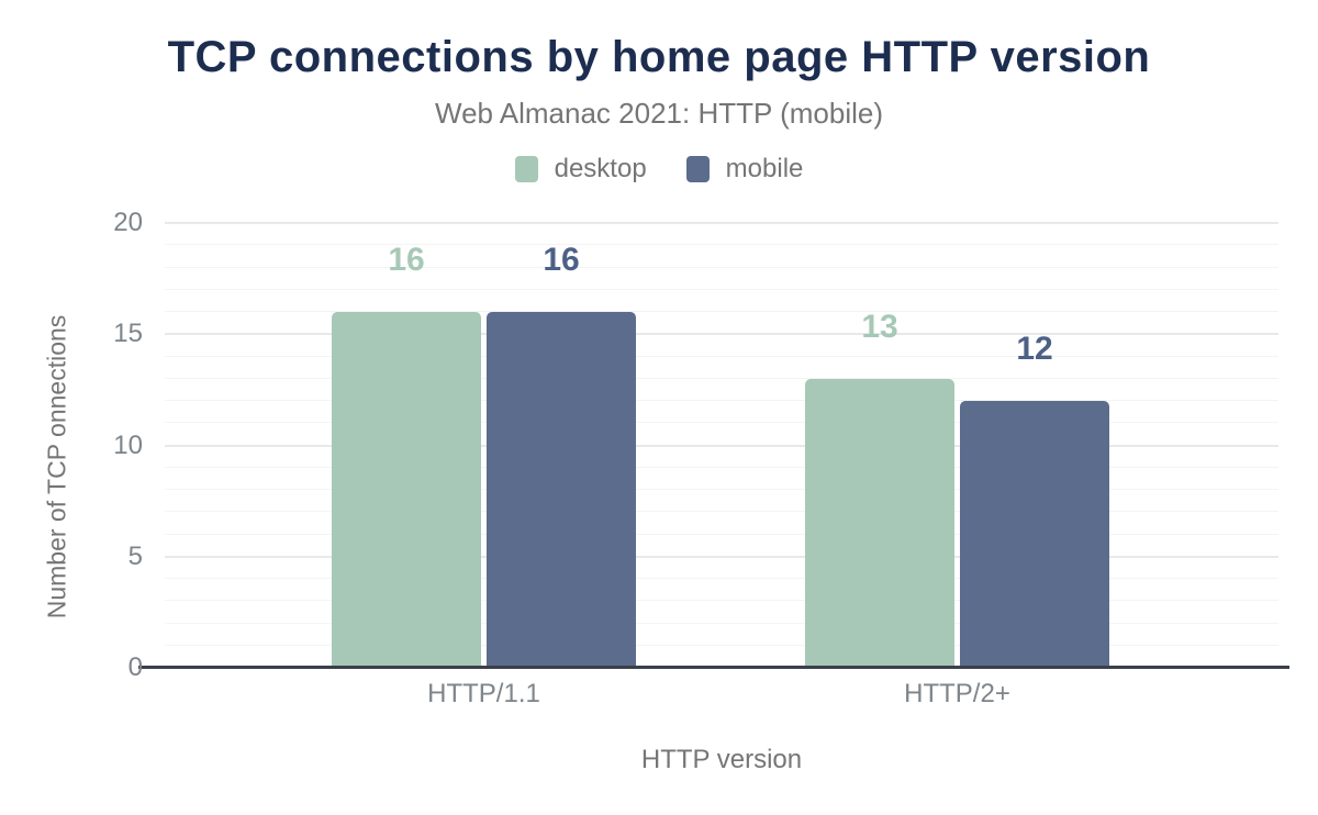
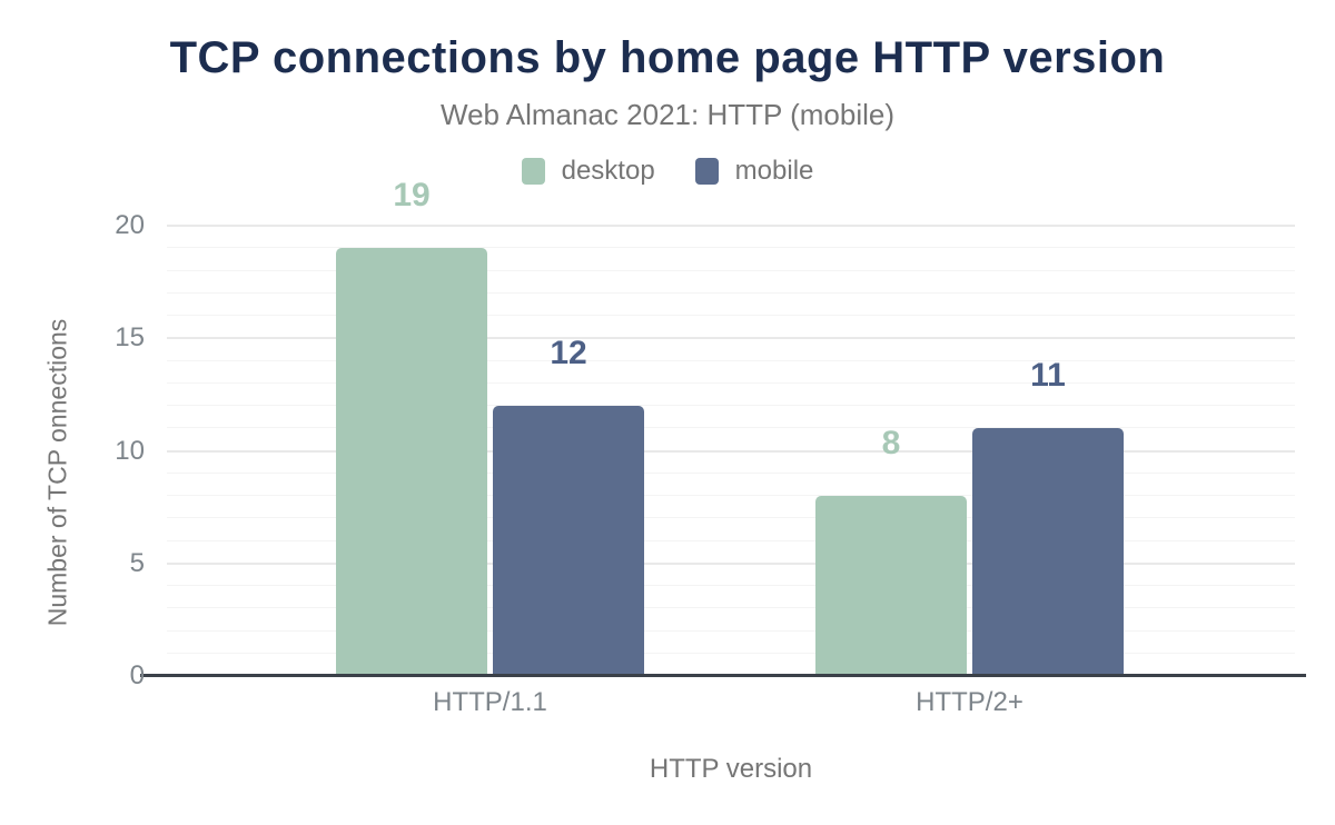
desktop/HTTP/1.1: 16 -> 19
mobile/HTTP/1.1: 16 -> 12
desktop/HTTP/2+: 13 -> 8
mobile/HTTP/2+: 12 -> 11
